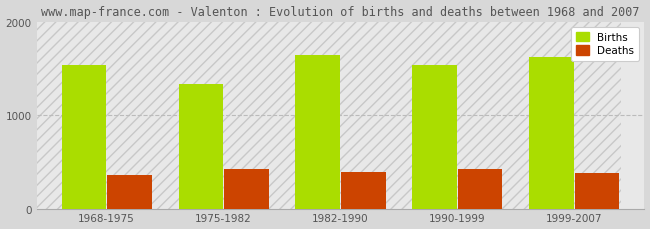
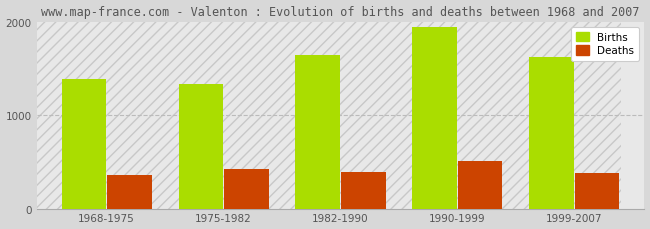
Births/1968-1975: 1540 -> 1390
Births/1990-1999: 1540 -> 1940
Deaths/1990-1999: 420 -> 510
